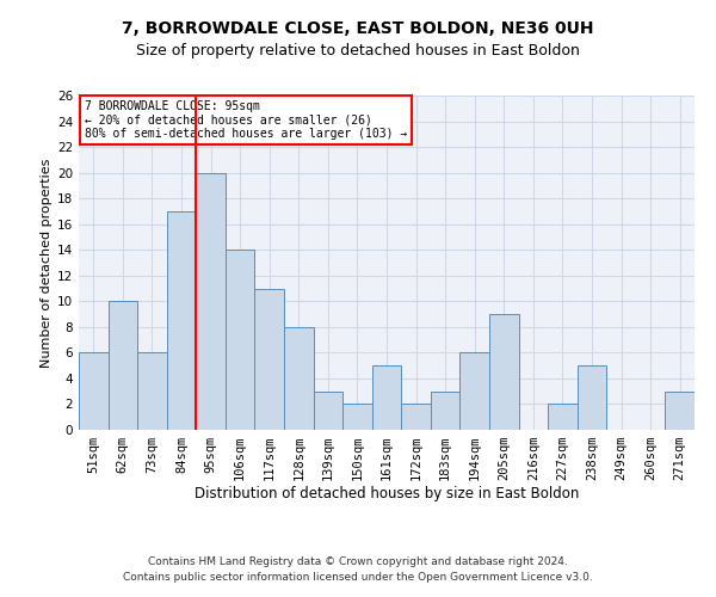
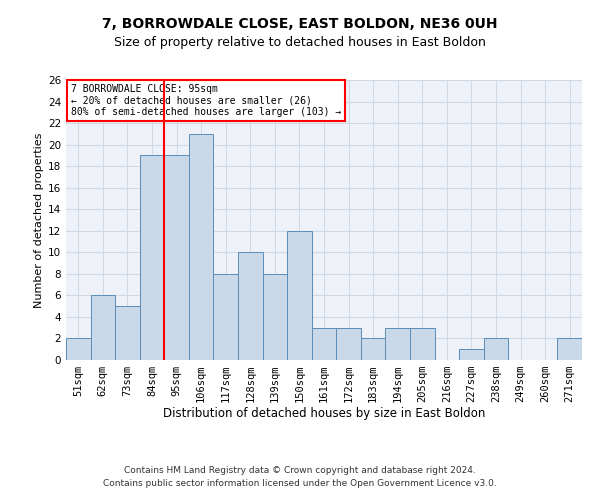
51sqm: 6 -> 2
62sqm: 10 -> 6
73sqm: 6 -> 5
84sqm: 17 -> 19
95sqm: 20 -> 19
106sqm: 14 -> 21
117sqm: 11 -> 8
128sqm: 8 -> 10
139sqm: 3 -> 8
150sqm: 2 -> 12
161sqm: 5 -> 3
172sqm: 2 -> 3
183sqm: 3 -> 2
194sqm: 6 -> 3
205sqm: 9 -> 3
227sqm: 2 -> 1
238sqm: 5 -> 2
271sqm: 3 -> 2
